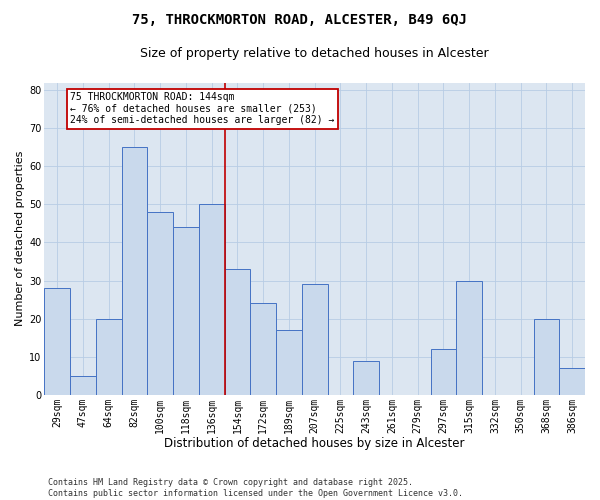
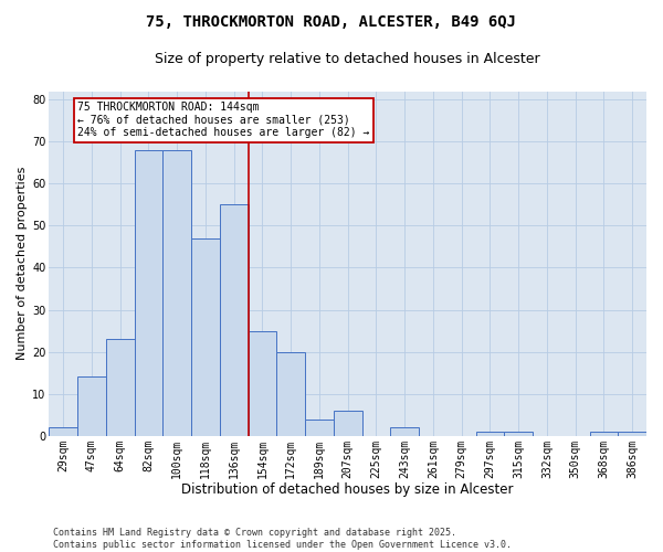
29sqm: 28 -> 2
47sqm: 5 -> 14
64sqm: 20 -> 23
82sqm: 65 -> 68
100sqm: 48 -> 68
118sqm: 44 -> 47
136sqm: 50 -> 55
154sqm: 33 -> 25
172sqm: 24 -> 20
189sqm: 17 -> 4
207sqm: 29 -> 6
243sqm: 9 -> 2
297sqm: 12 -> 1
315sqm: 30 -> 1
368sqm: 20 -> 1
386sqm: 7 -> 1
